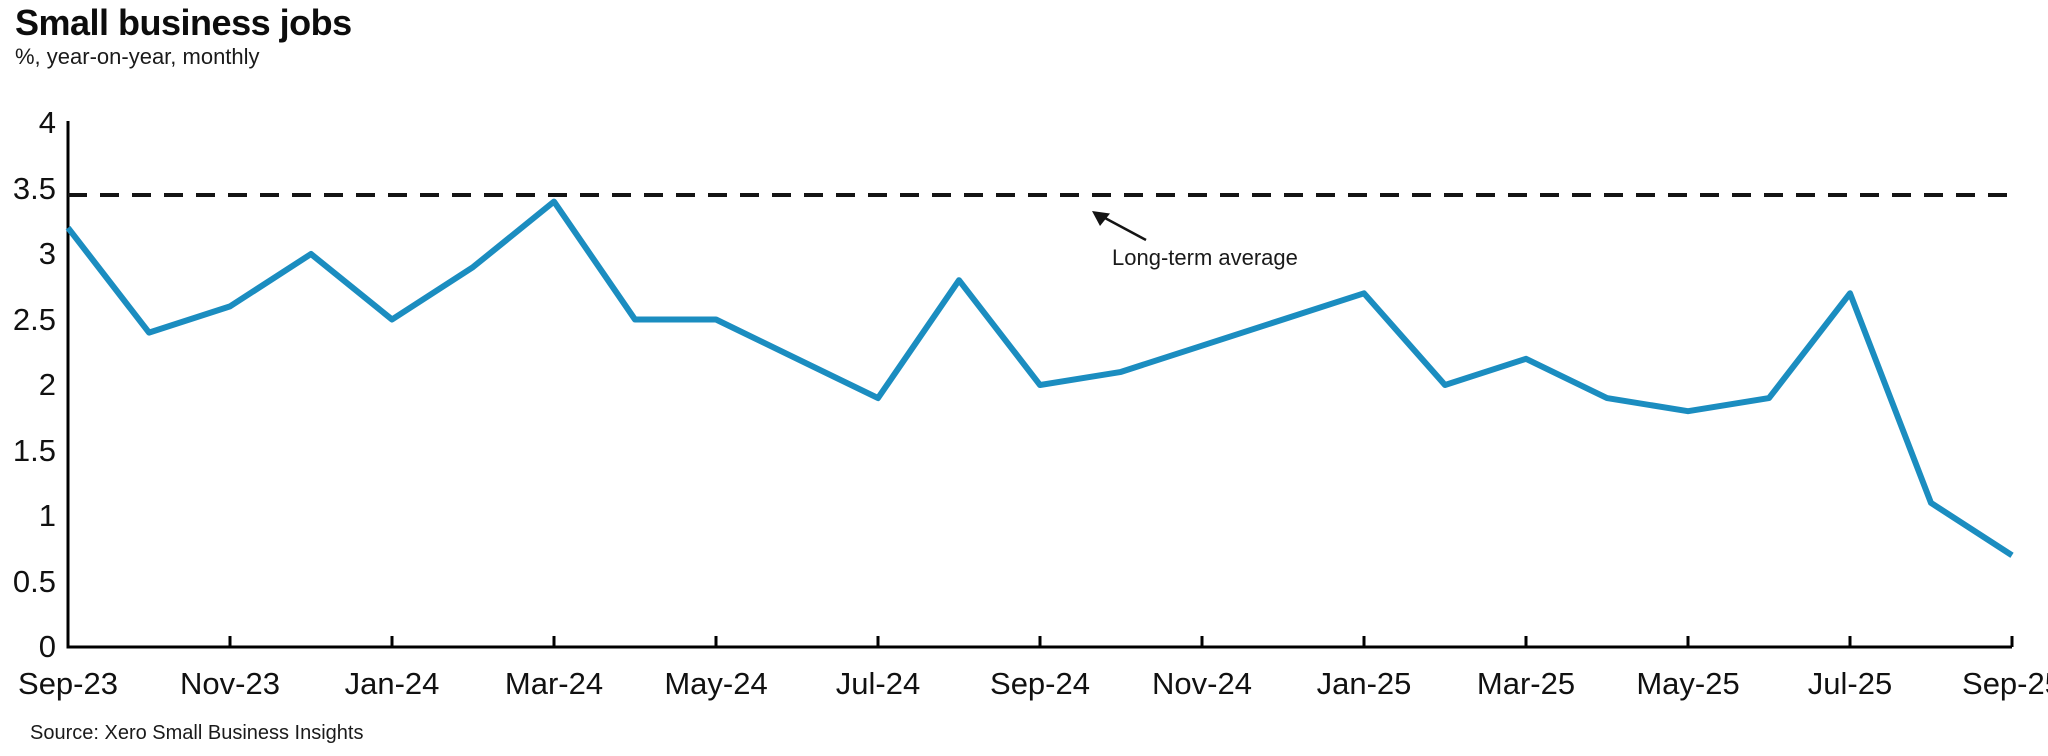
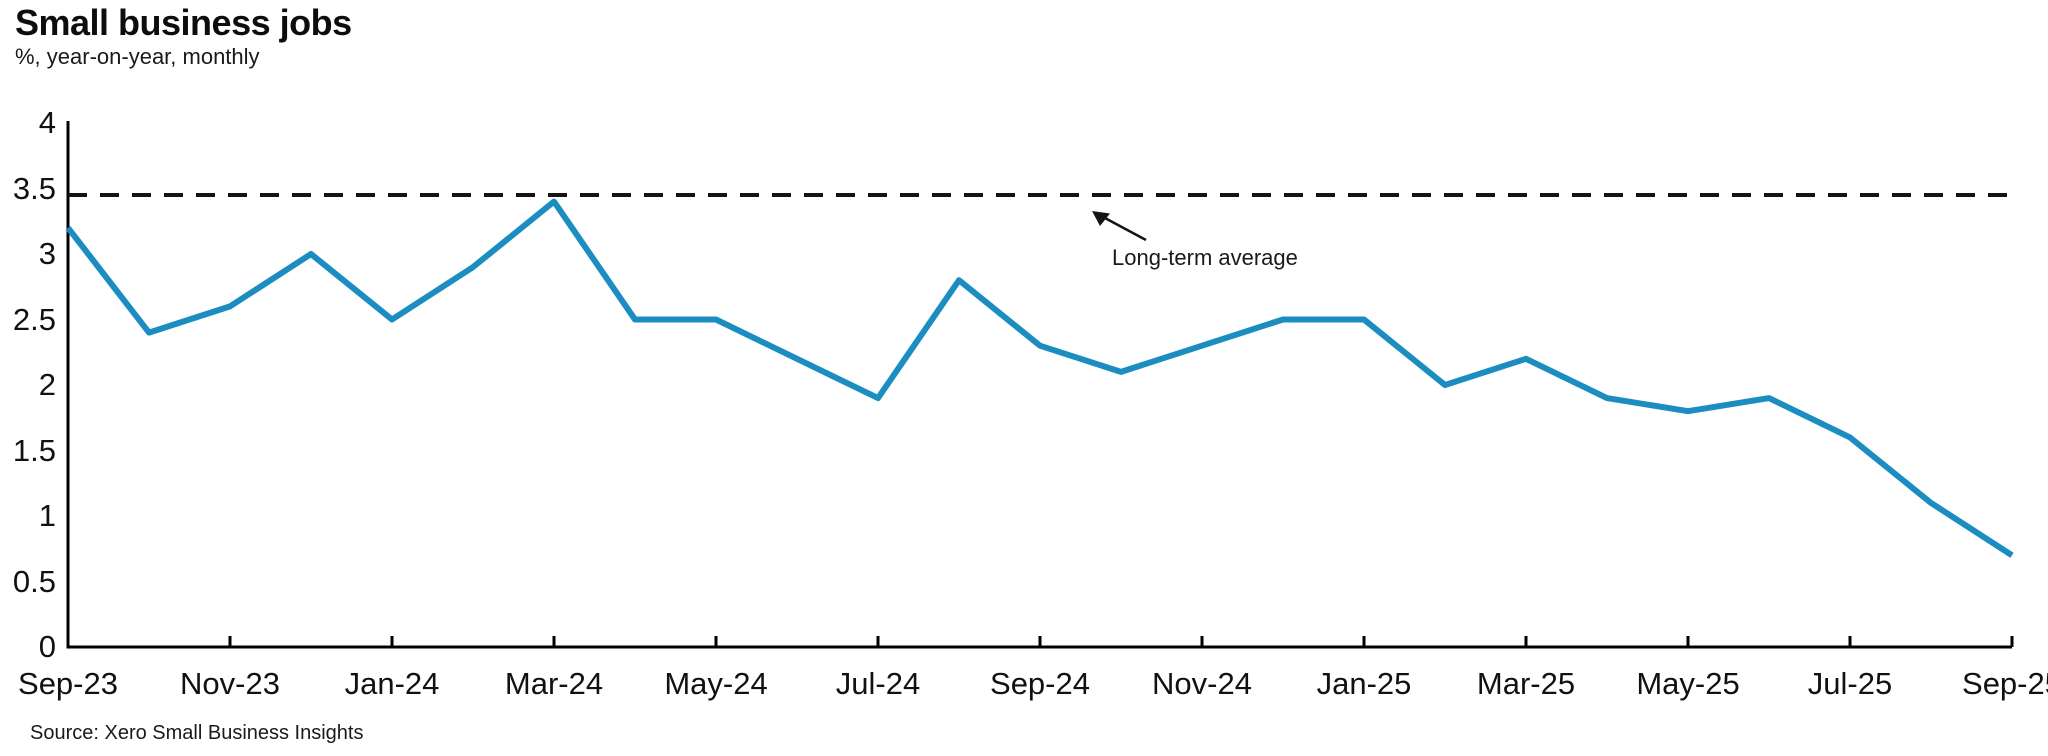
Sep-24: 2.0 -> 2.3
Jan-25: 2.7 -> 2.5
Jul-25: 2.7 -> 1.6
